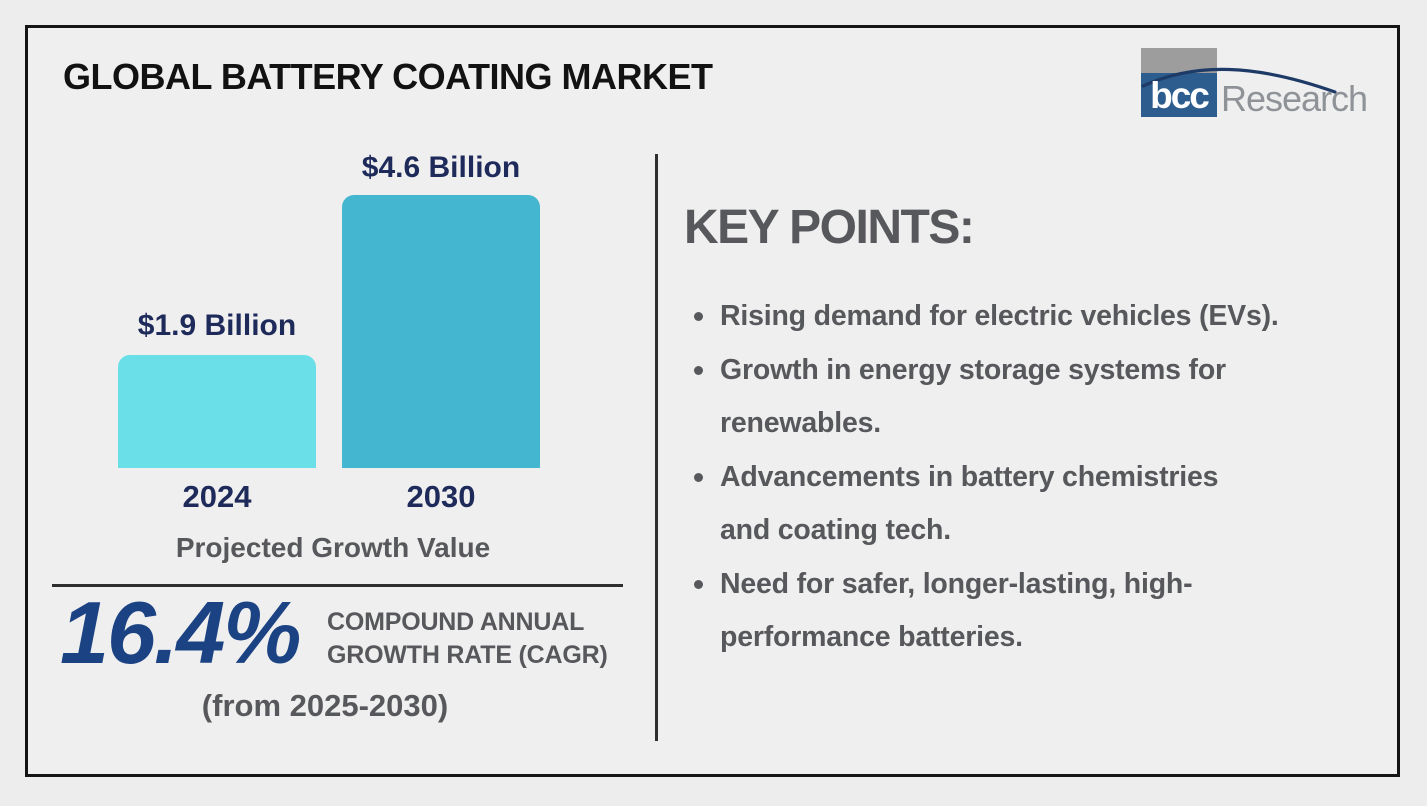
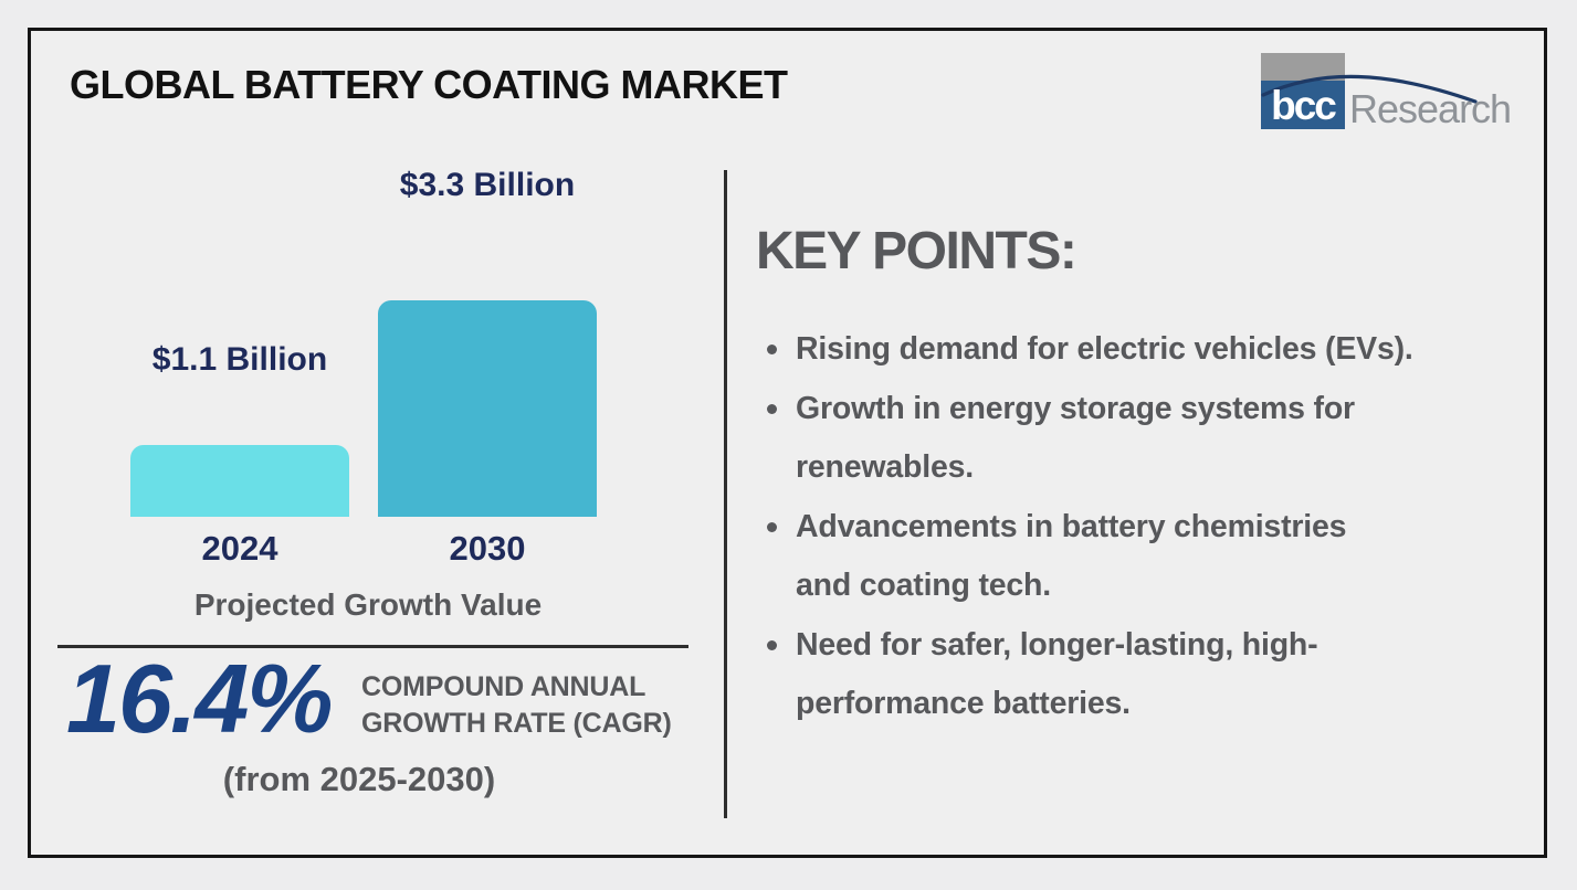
2024: $1.9 -> $1.1
2030: $4.6 -> $3.3
